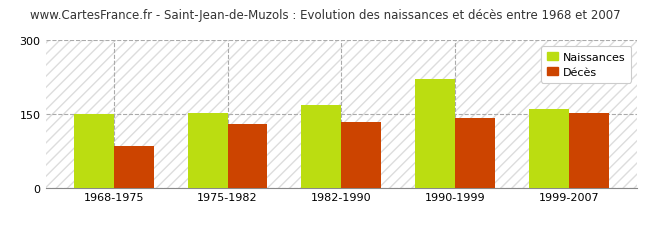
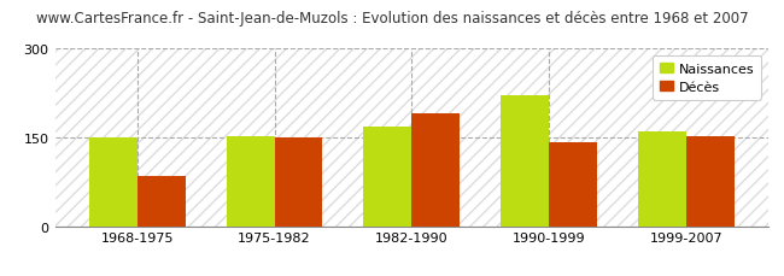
Décès/1975-1982: 130 -> 150
Décès/1982-1990: 134 -> 190
